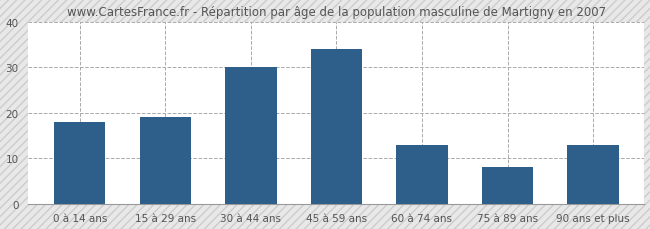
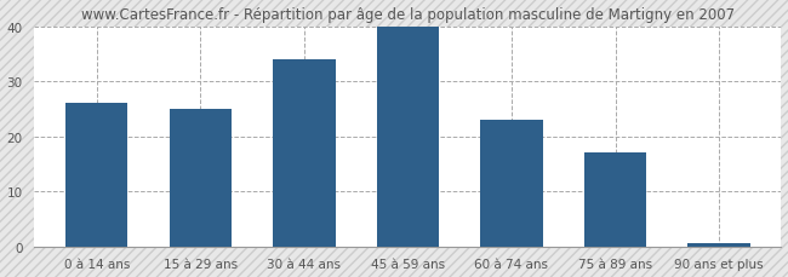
0 à 14 ans: 18.0 -> 26.0
15 à 29 ans: 19.0 -> 25.0
30 à 44 ans: 30.0 -> 34.0
45 à 59 ans: 34.0 -> 40.0
60 à 74 ans: 13.0 -> 23.0
75 à 89 ans: 8.0 -> 17.0
90 ans et plus: 13.0 -> 0.5
